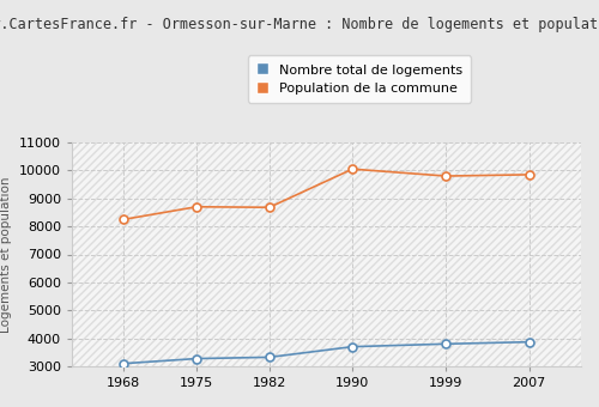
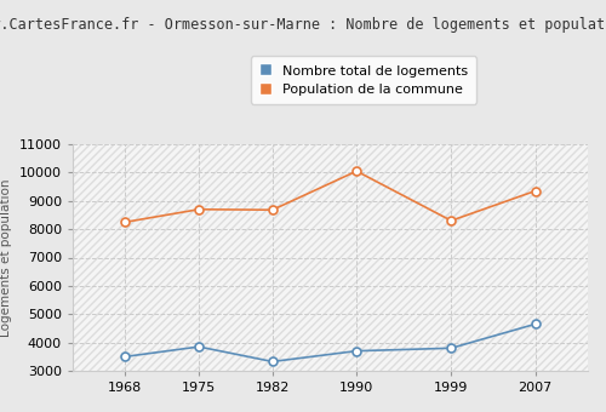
Nombre total de logements/1968: 3100 -> 3500
Nombre total de logements/1975: 3280 -> 3850
Population de la commune/1999: 9800 -> 8300
Nombre total de logements/2007: 3870 -> 4650
Population de la commune/2007: 9850 -> 9350
